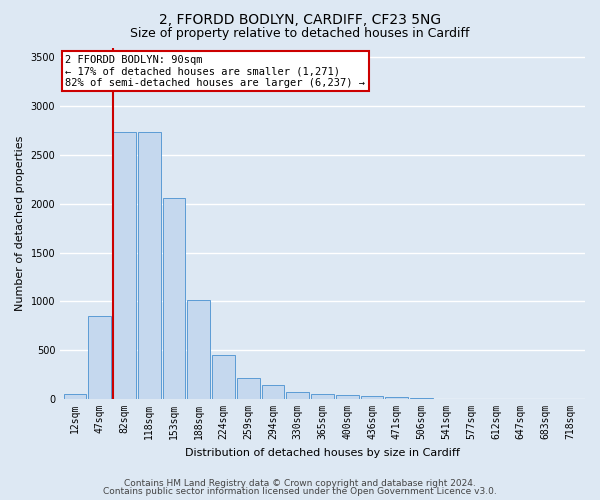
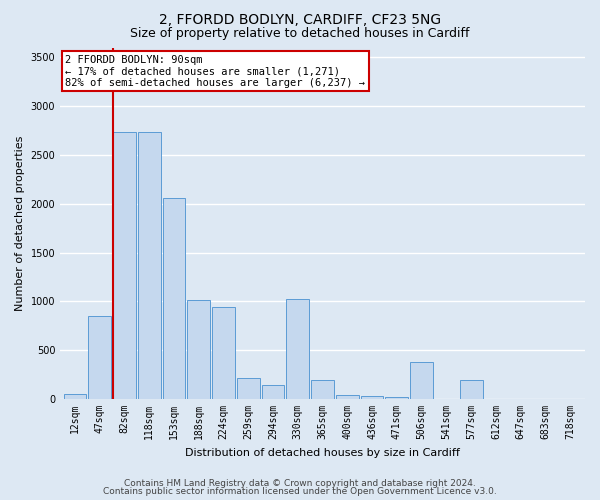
224sqm: 460 -> 940
330sqm: 70 -> 1020
365sqm: 60 -> 200
506sqm: 10 -> 380
577sqm: 0 -> 200
